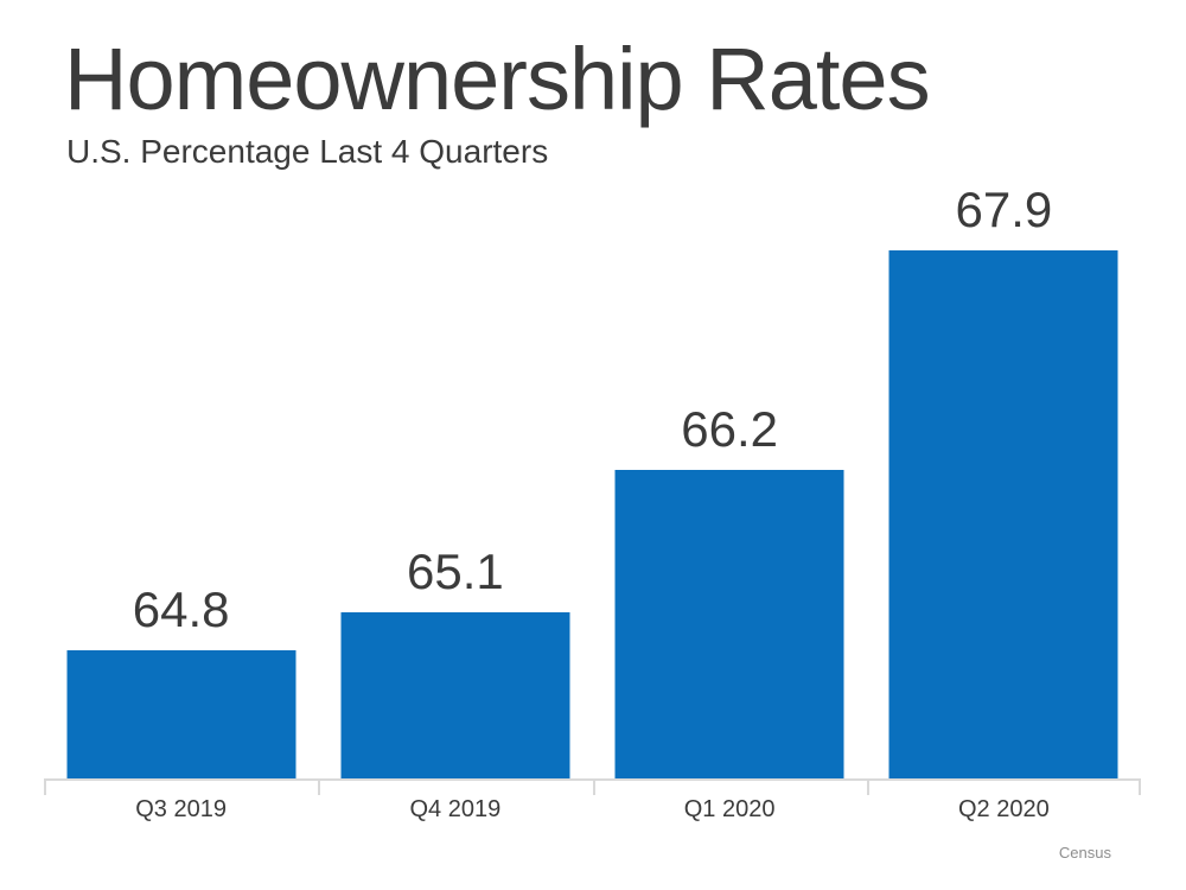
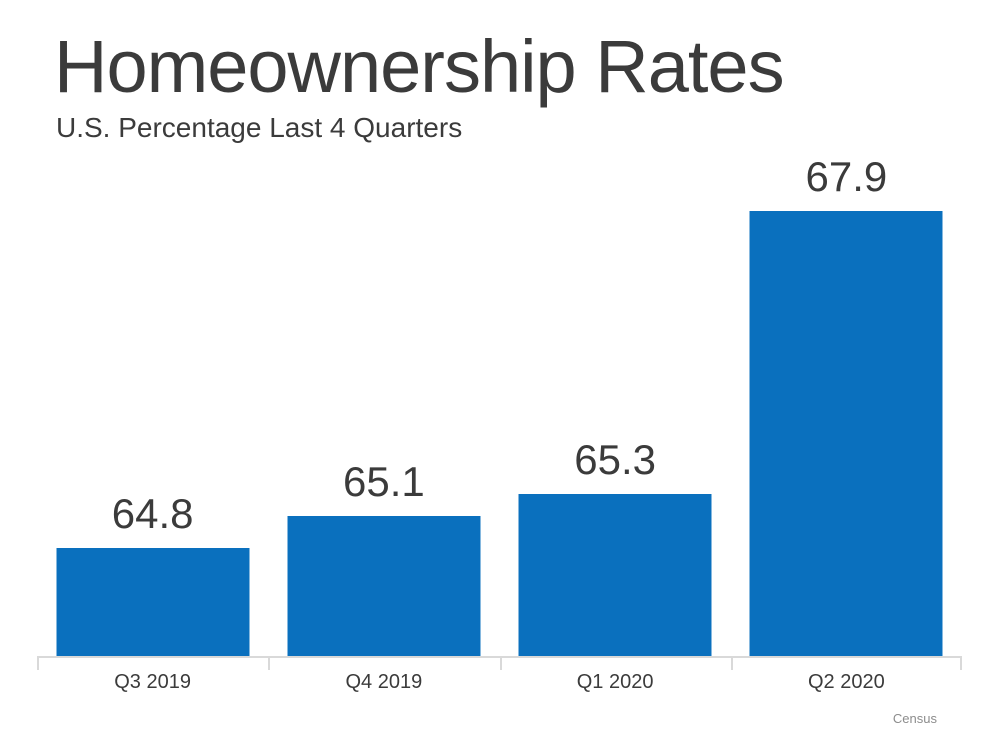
Q1 2020: 66.2 -> 65.3
